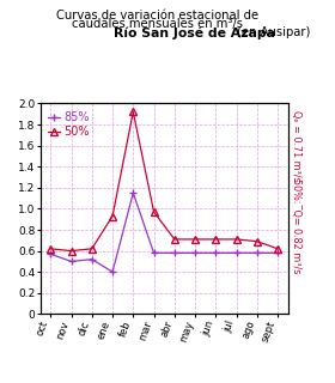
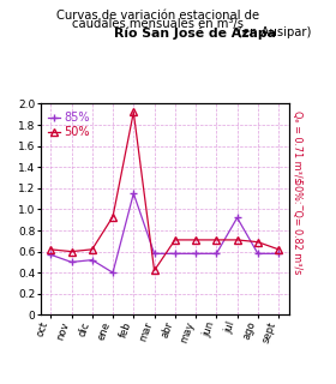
50%/mar: 0.97 -> 0.42
85%/jul: 0.58 -> 0.92
